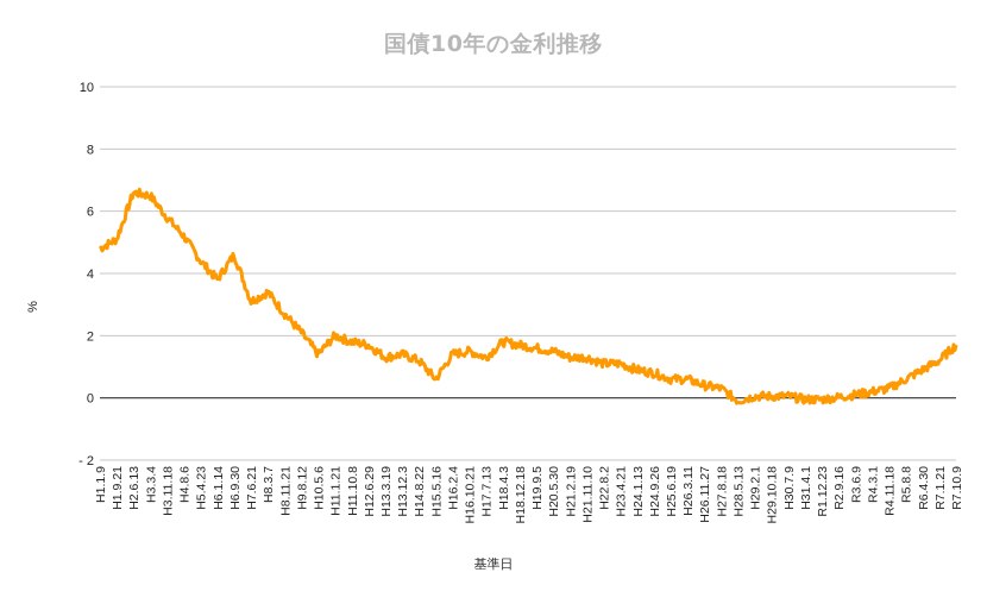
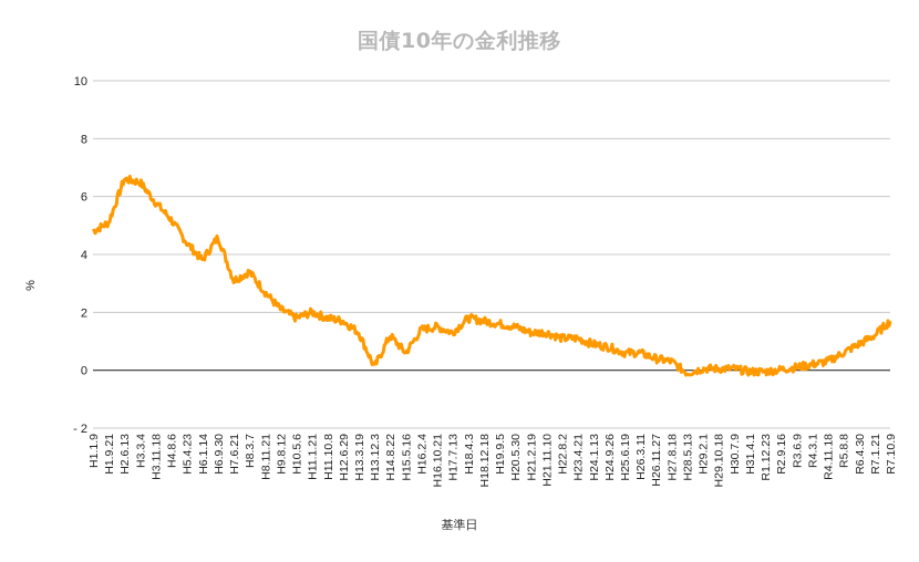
H10.5.6: 1.4 -> 1.8
H13.12.3: 1.4 -> 0.1
